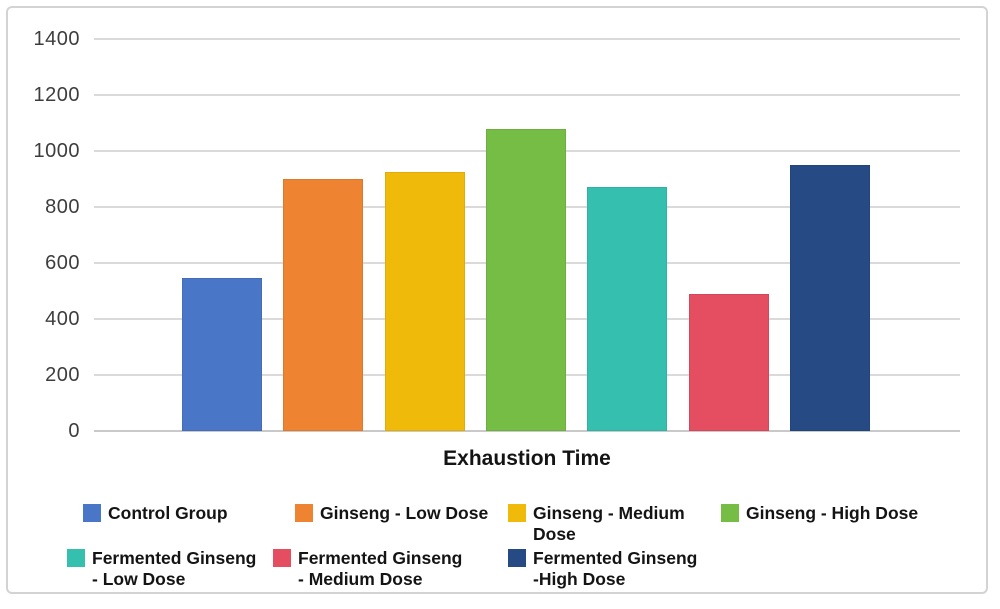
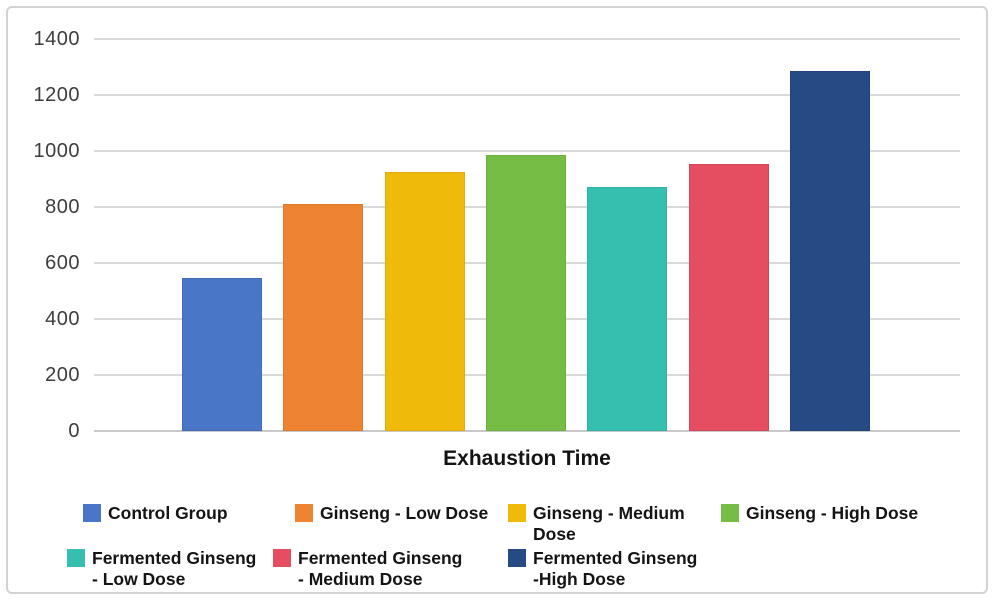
Ginseng - Low Dose: 900 -> 810
Ginseng - High Dose: 1080 -> 980
Fermented Ginseng - Medium Dose: 490 -> 960
Fermented Ginseng -High Dose: 950 -> 1280
